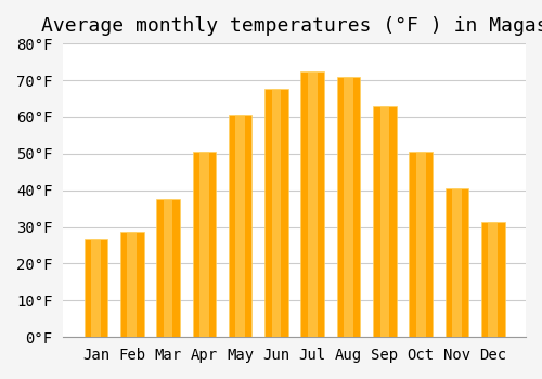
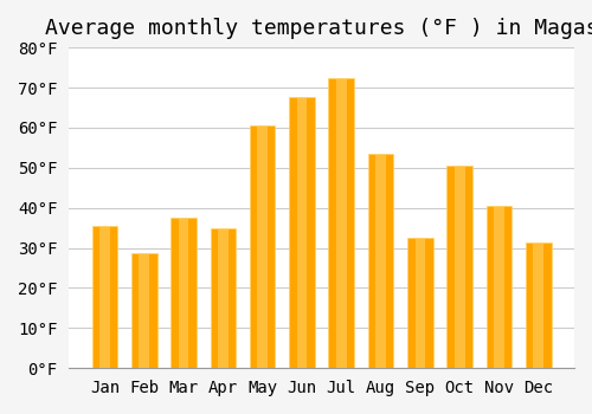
Jan: 26.5°F -> 35.5°F
Apr: 50.5°F -> 35.0°F
Aug: 71.0°F -> 53.5°F
Sep: 63.0°F -> 32.5°F
